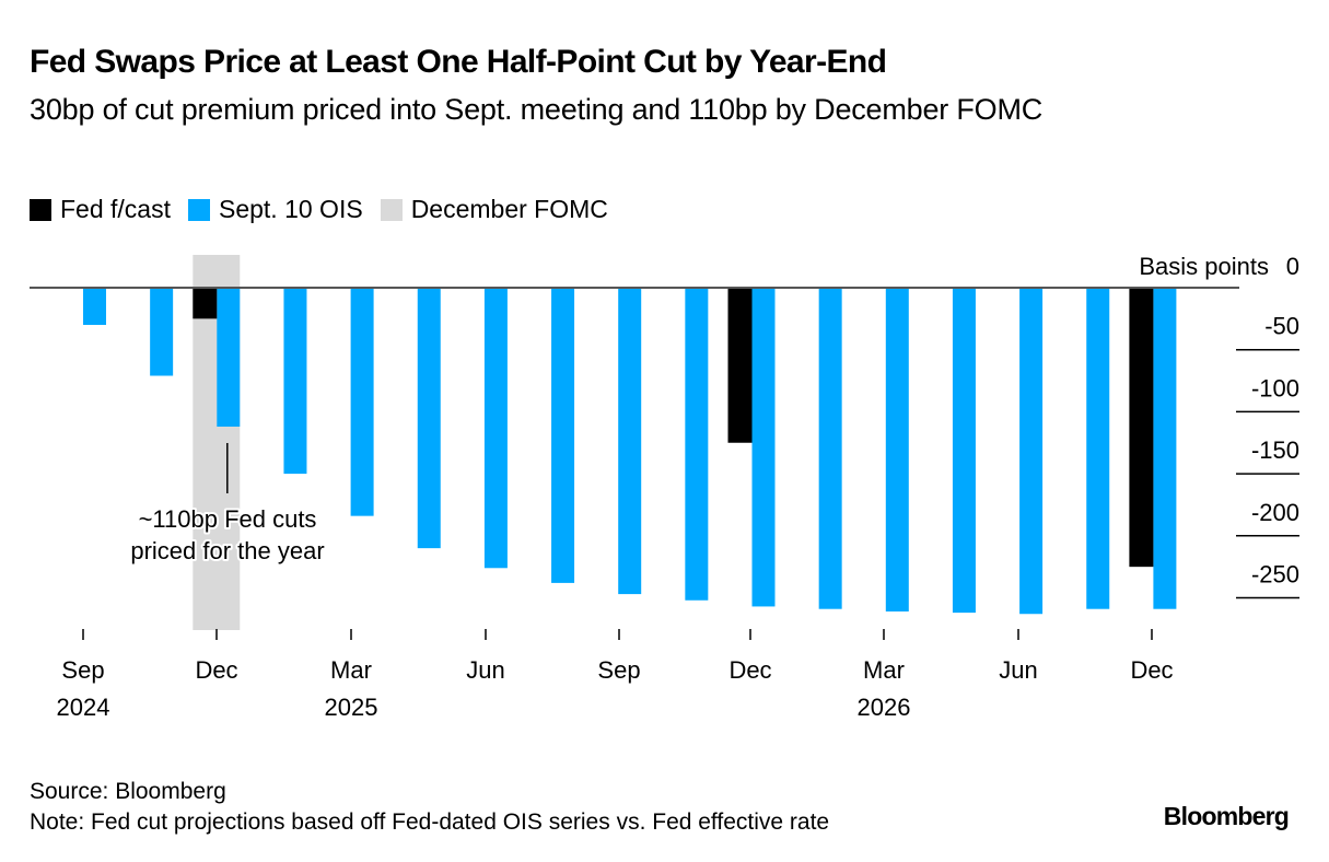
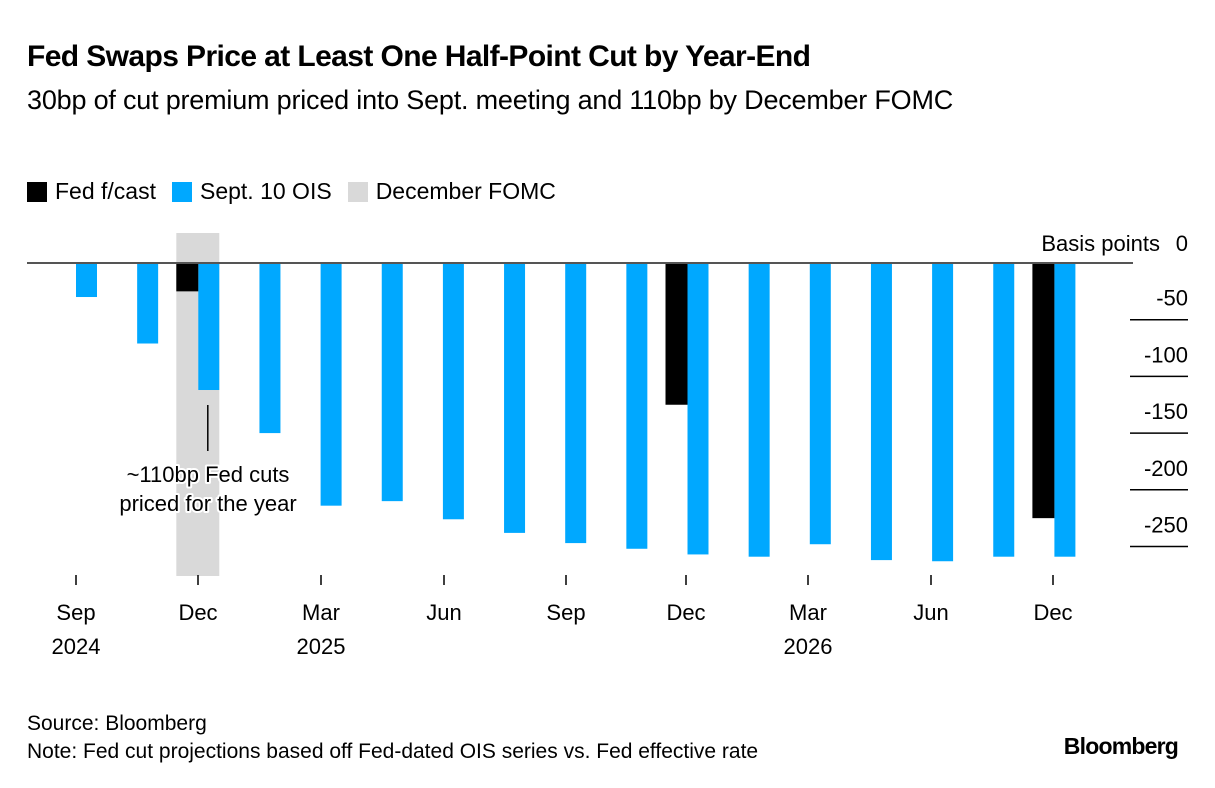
Sept. 10 OIS/Mar 2025: -184 -> -214
Sept. 10 OIS/Mar 2026: -261 -> -248
